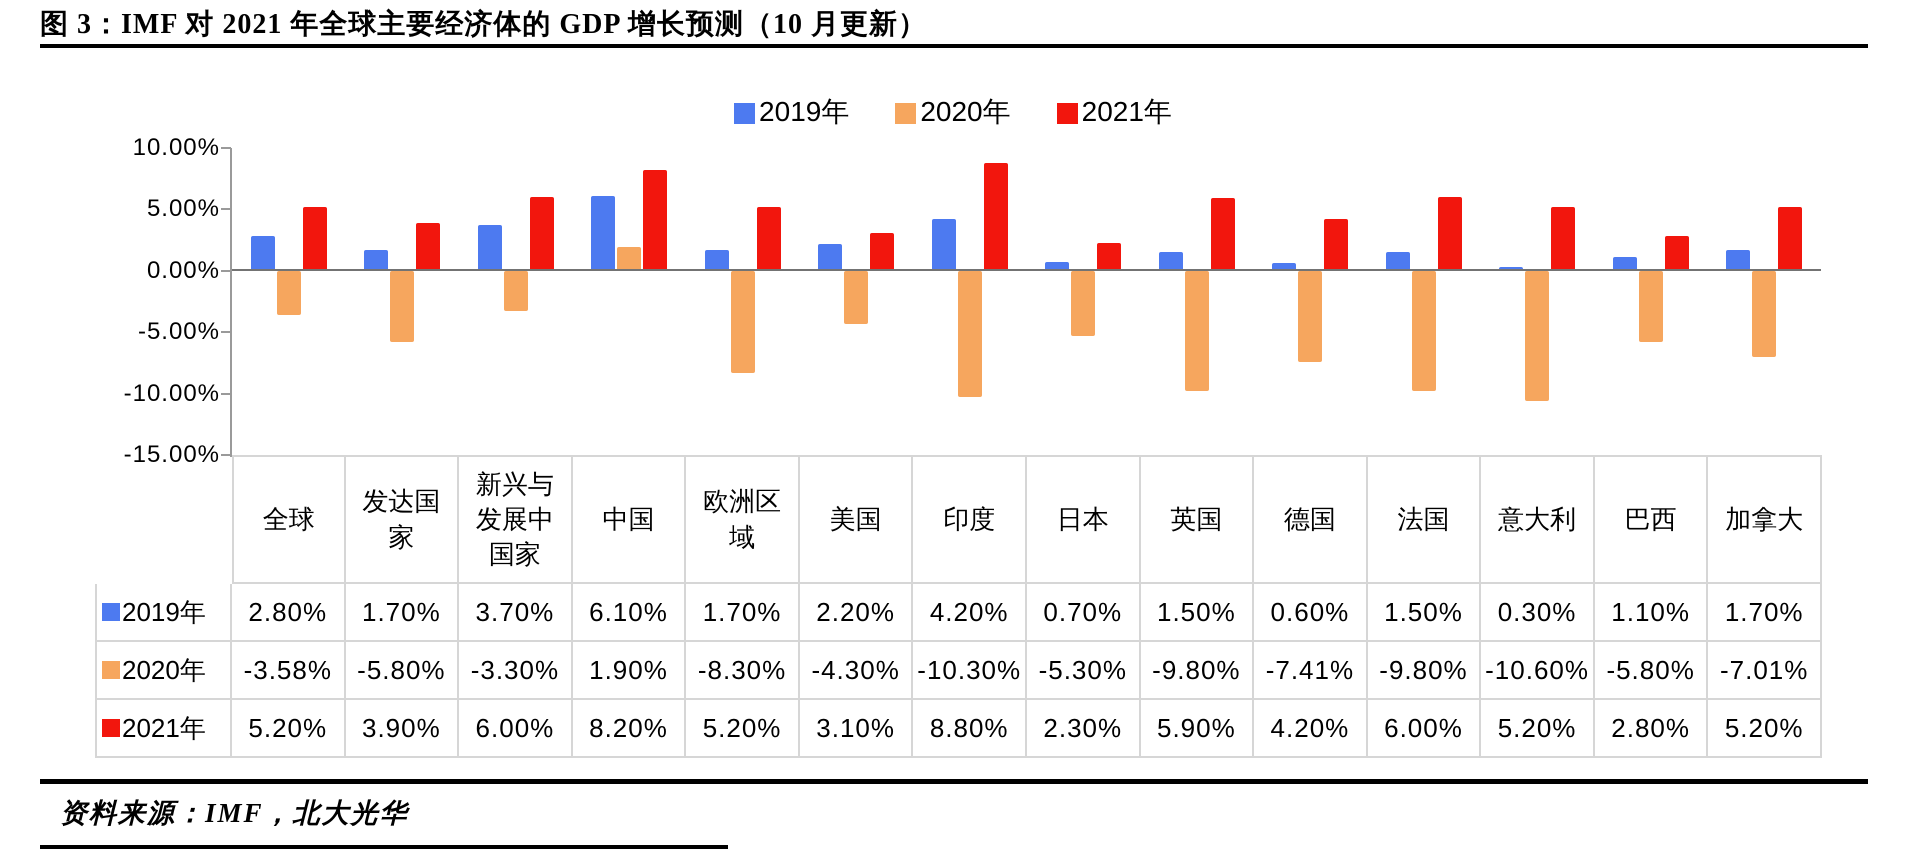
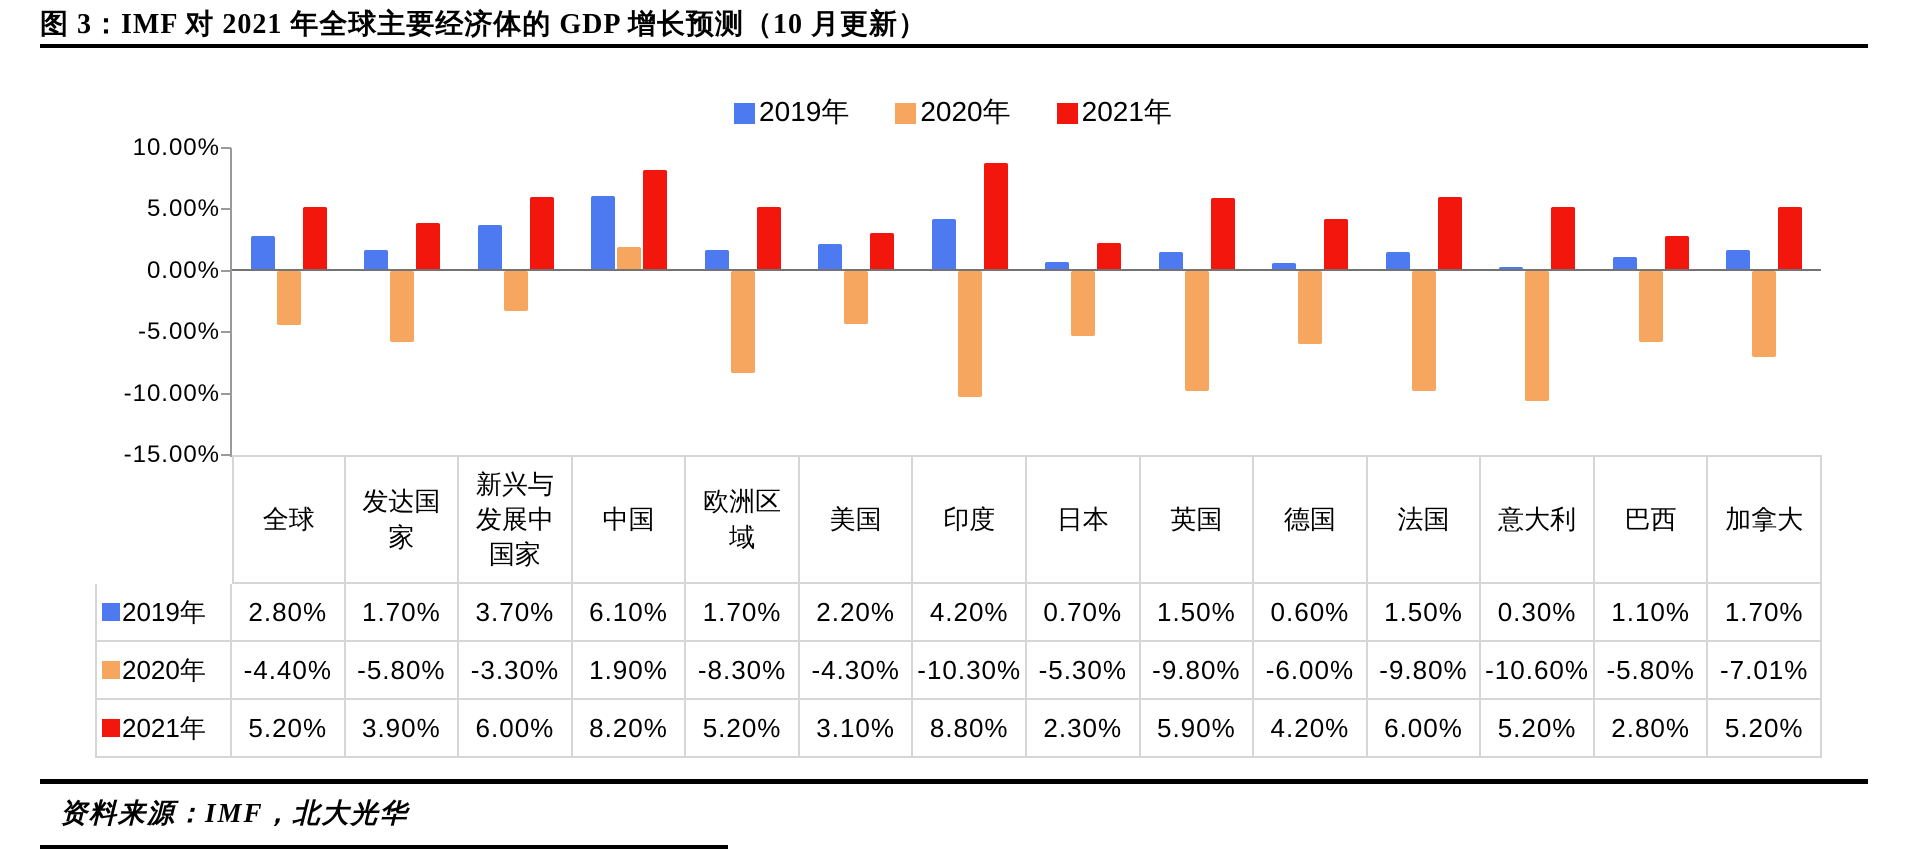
2020年/全球: -3.58% -> -4.40%
2020年/德国: -7.41% -> -6.00%
